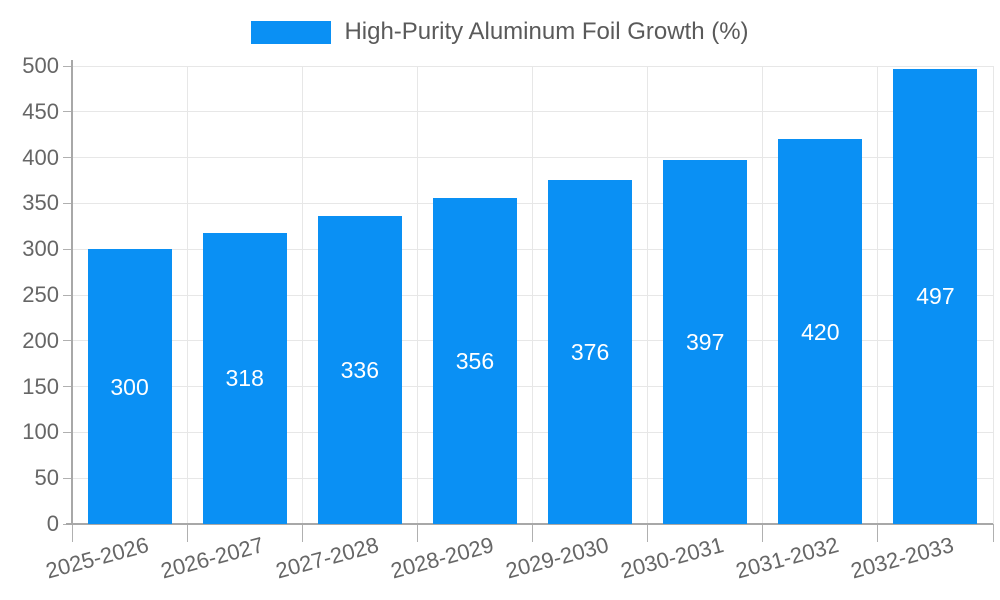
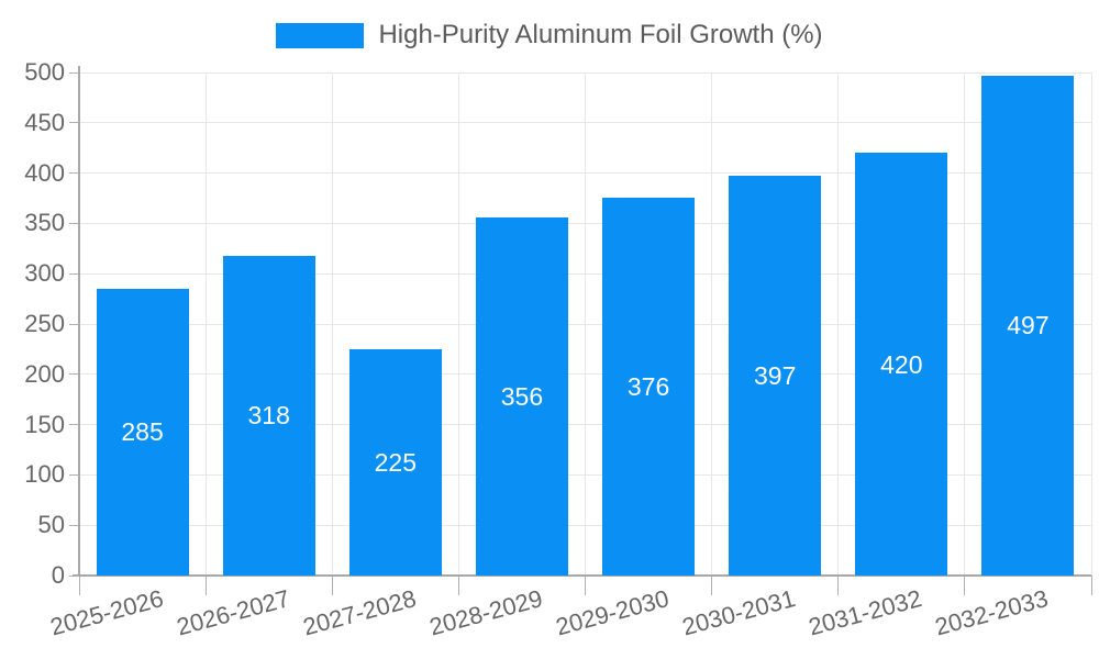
2025-2026: 300 -> 285
2027-2028: 336 -> 225
